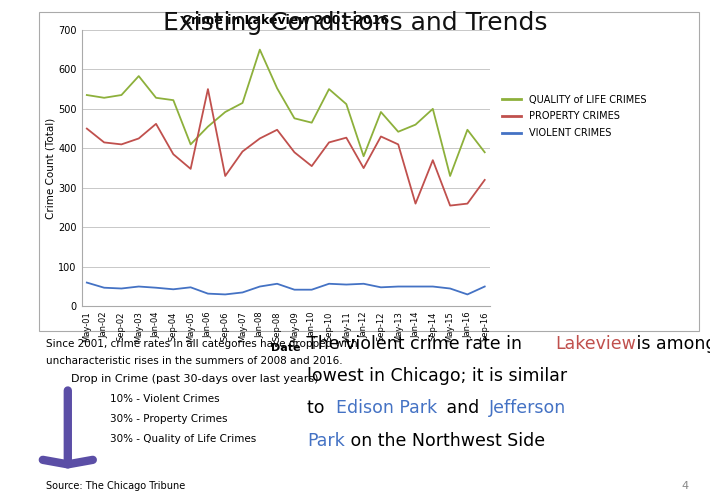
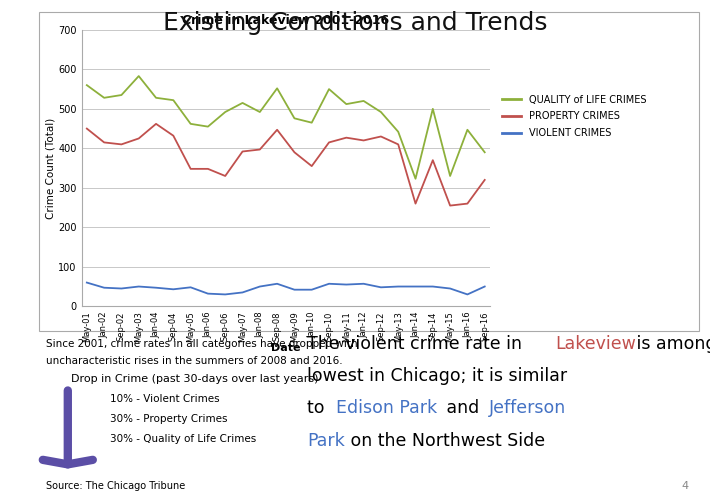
QUALITY of LIFE CRIMES/May-01: 535 -> 560
PROPERTY CRIMES/Sep-04: 385 -> 432
QUALITY of LIFE CRIMES/May-05: 410 -> 462
PROPERTY CRIMES/Jan-06: 550 -> 348
QUALITY of LIFE CRIMES/Jan-08: 650 -> 492
PROPERTY CRIMES/Jan-08: 425 -> 397
QUALITY of LIFE CRIMES/Jan-12: 380 -> 520
PROPERTY CRIMES/Jan-12: 350 -> 420
QUALITY of LIFE CRIMES/Jan-14: 460 -> 323
